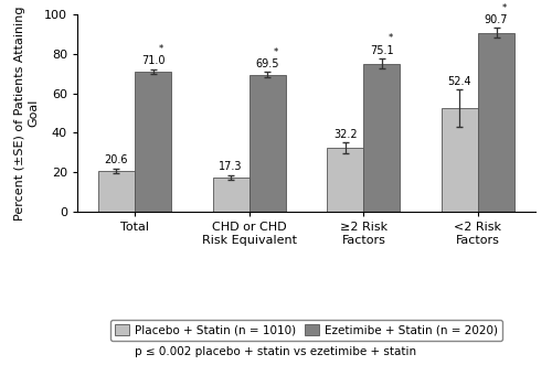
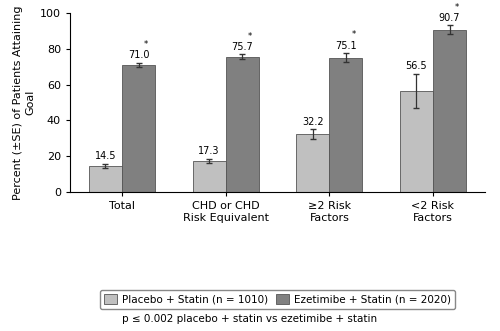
Placebo + Statin (n = 1010)/Total: 20.6 -> 14.5
Ezetimibe + Statin (n = 2020)/CHD or CHD Risk Equivalent: 69.5 -> 75.7
Placebo + Statin (n = 1010)/<2 Risk Factors: 52.4 -> 56.5
